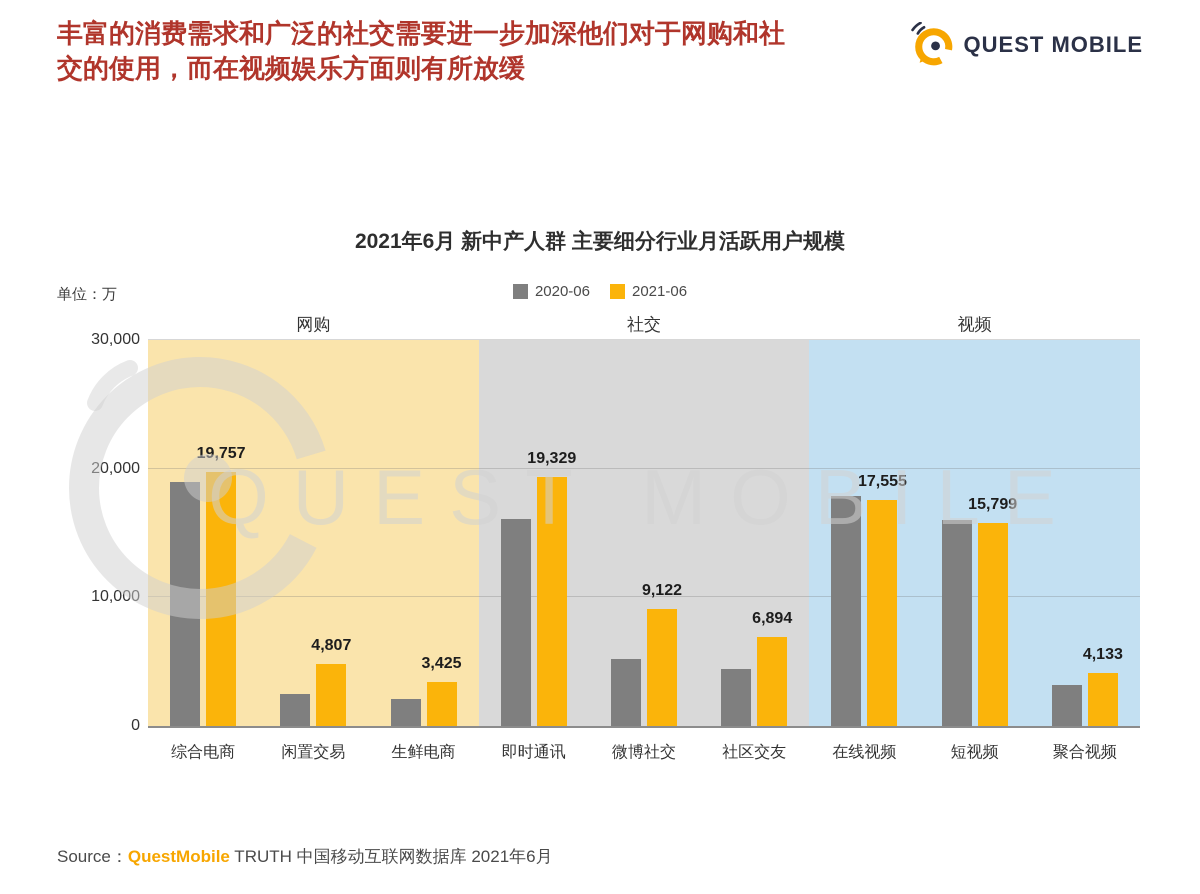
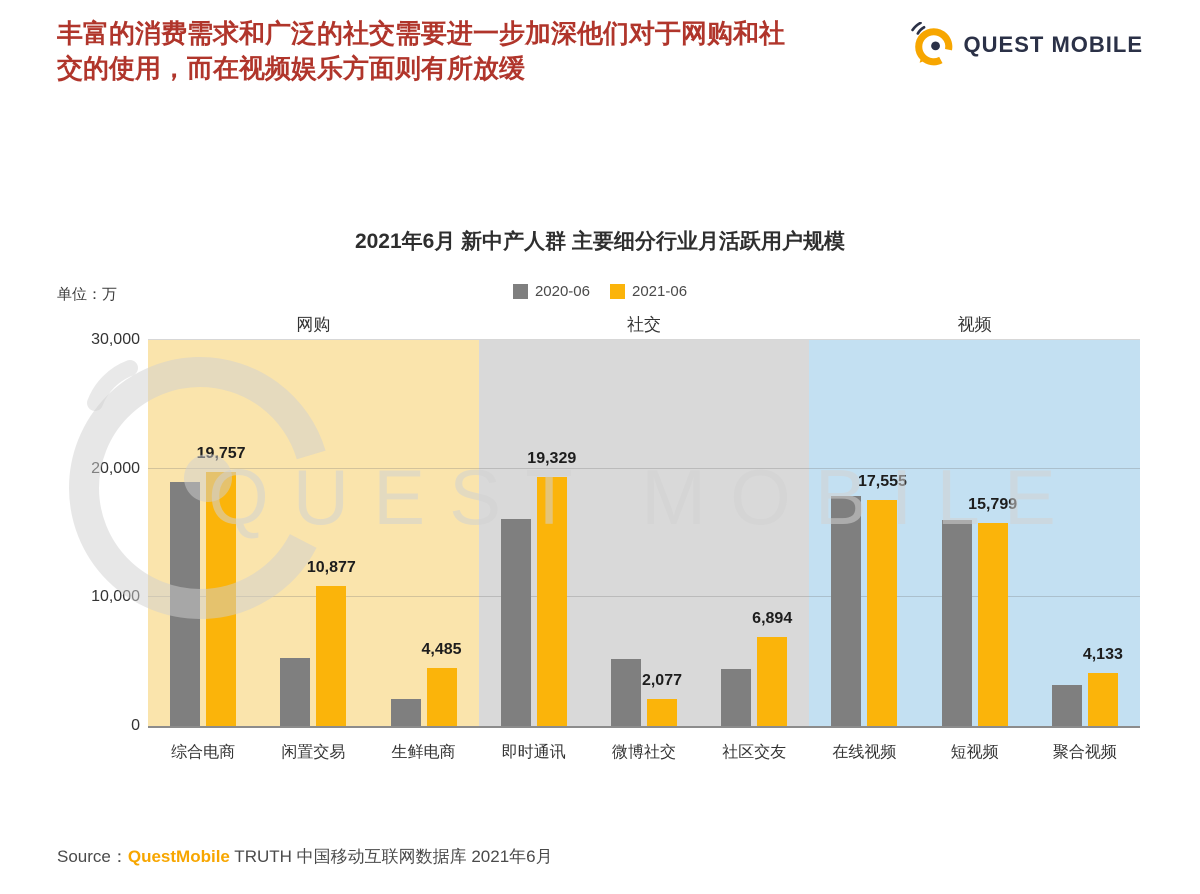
2020-06/闲置交易: 2500 -> 5300
2021-06/闲置交易: 4,807 -> 10,877
2021-06/生鲜电商: 3,425 -> 4,485
2021-06/微博社交: 9,122 -> 2,077
